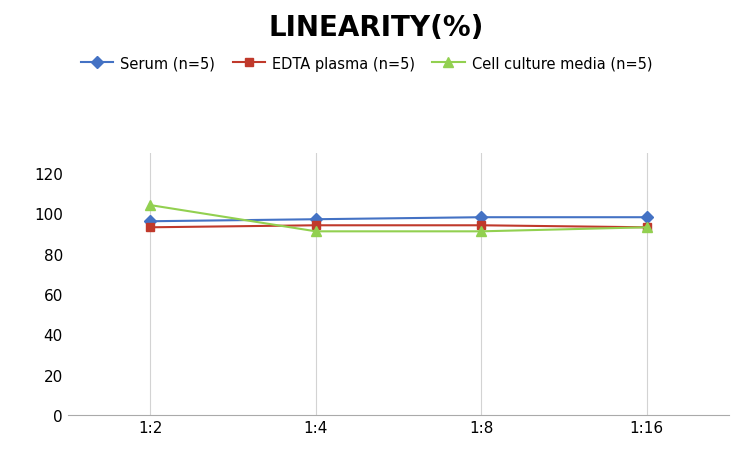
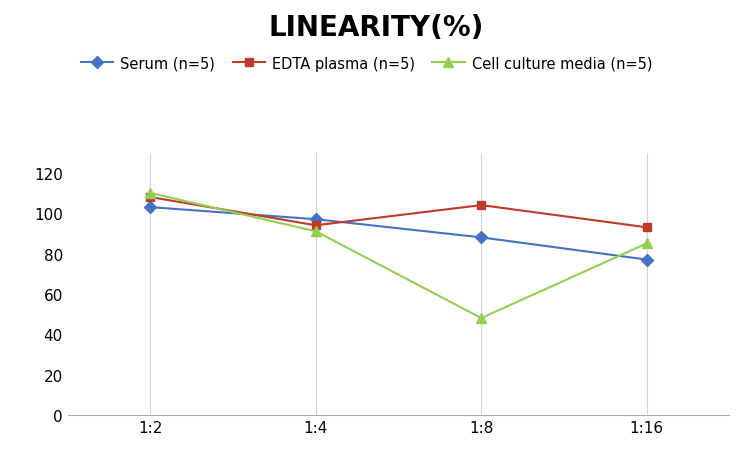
Serum (n=5)/1:2: 96 -> 103
EDTA plasma (n=5)/1:2: 93 -> 108
Cell culture media (n=5)/1:2: 104 -> 110
Serum (n=5)/1:8: 98 -> 88
EDTA plasma (n=5)/1:8: 94 -> 104
Cell culture media (n=5)/1:8: 91 -> 48
Serum (n=5)/1:16: 98 -> 77
Cell culture media (n=5)/1:16: 93 -> 85
